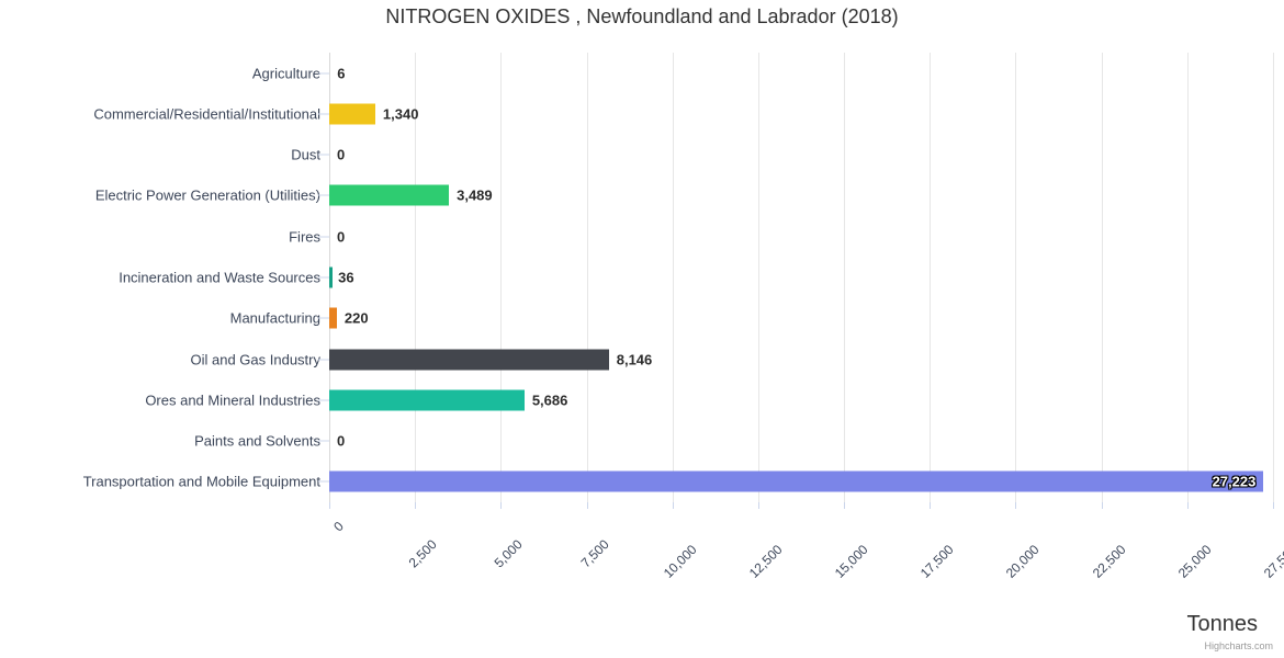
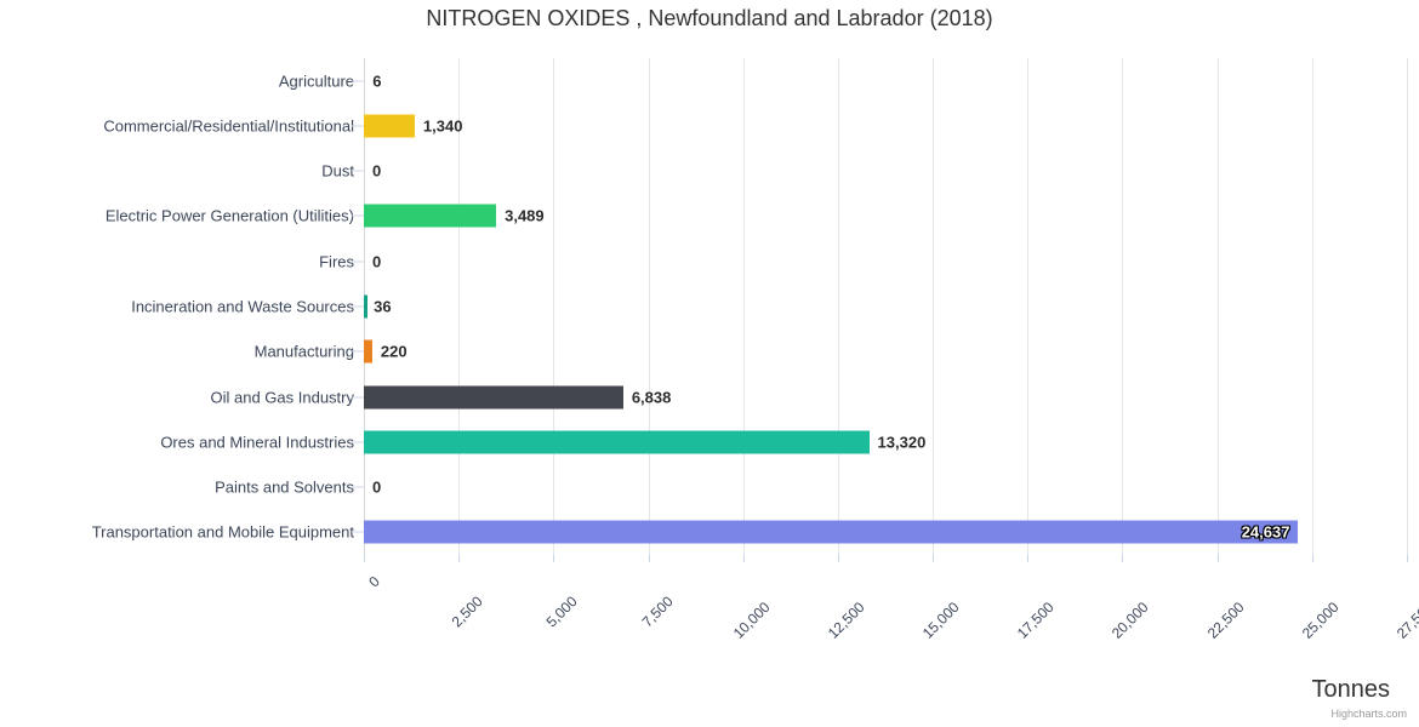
Oil and Gas Industry: 8,146 -> 6,838
Ores and Mineral Industries: 5,686 -> 13,320
Transportation and Mobile Equipment: 27,223 -> 24,637
